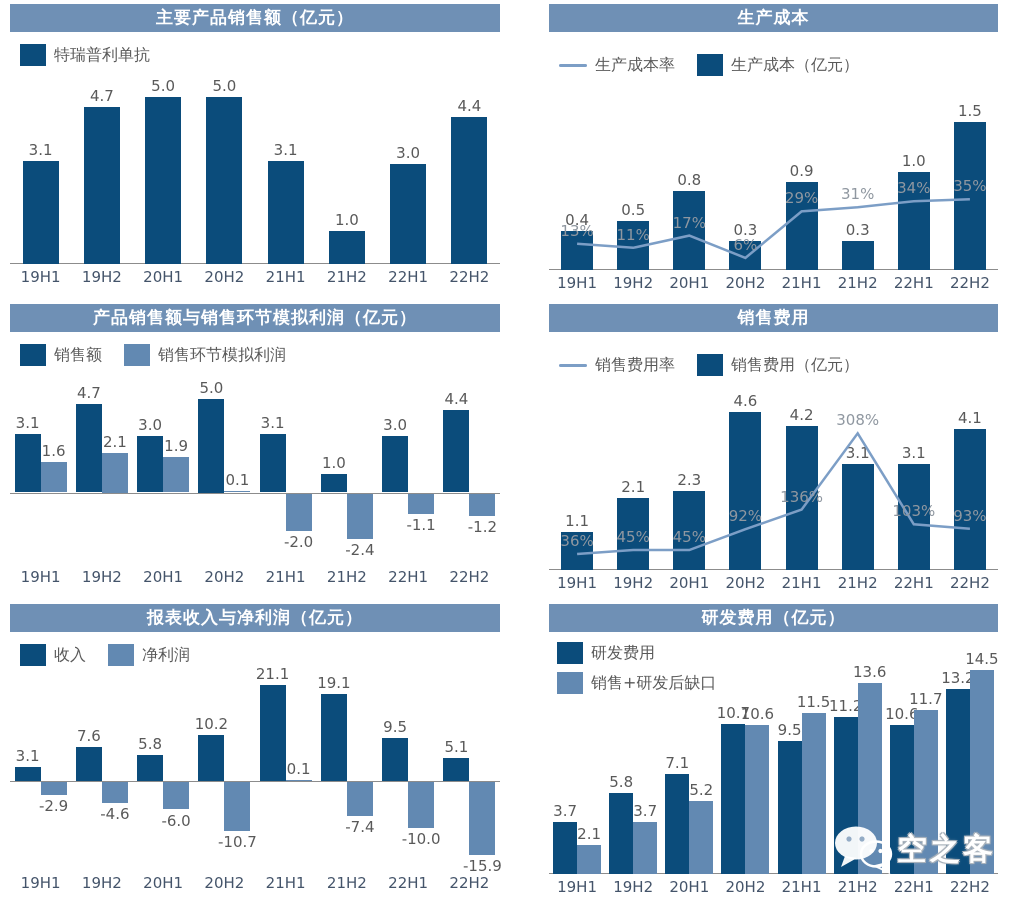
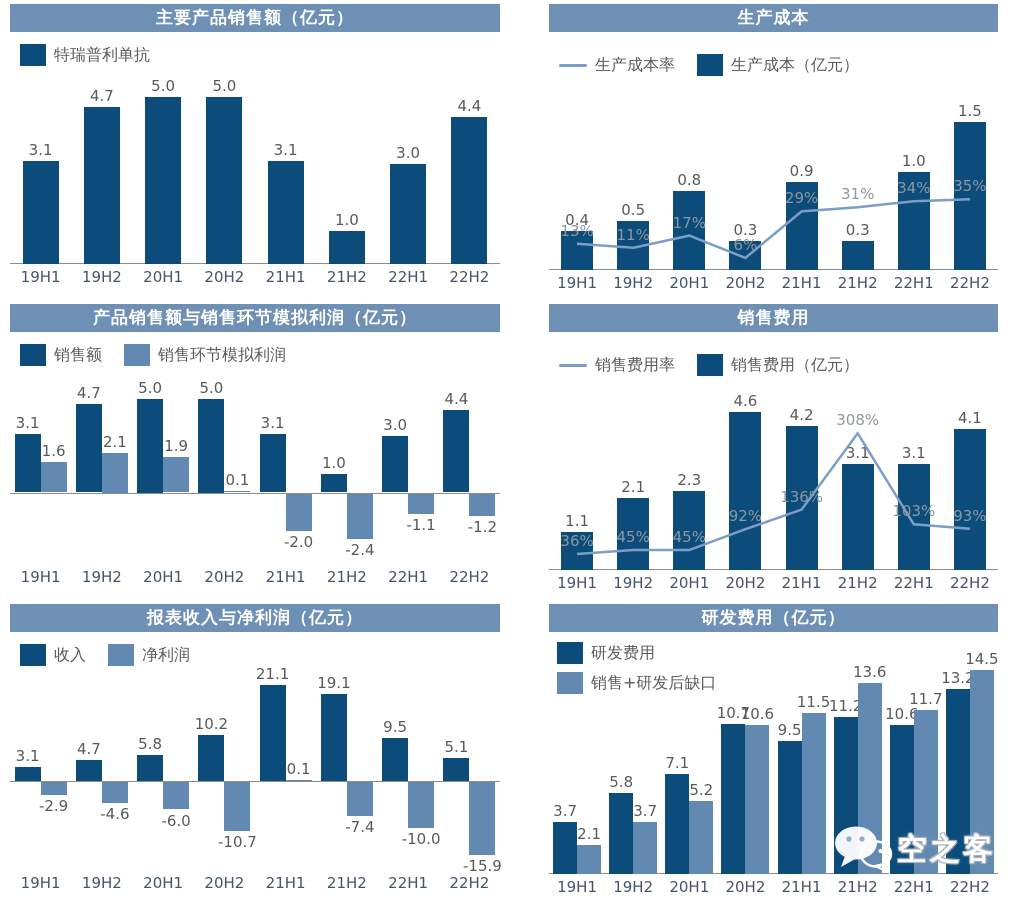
产品销售额与销售环节模拟利润（亿元）/销售额/20H1: 3.0 -> 5.0
报表收入与净利润（亿元）/收入/19H2: 7.6 -> 4.7
